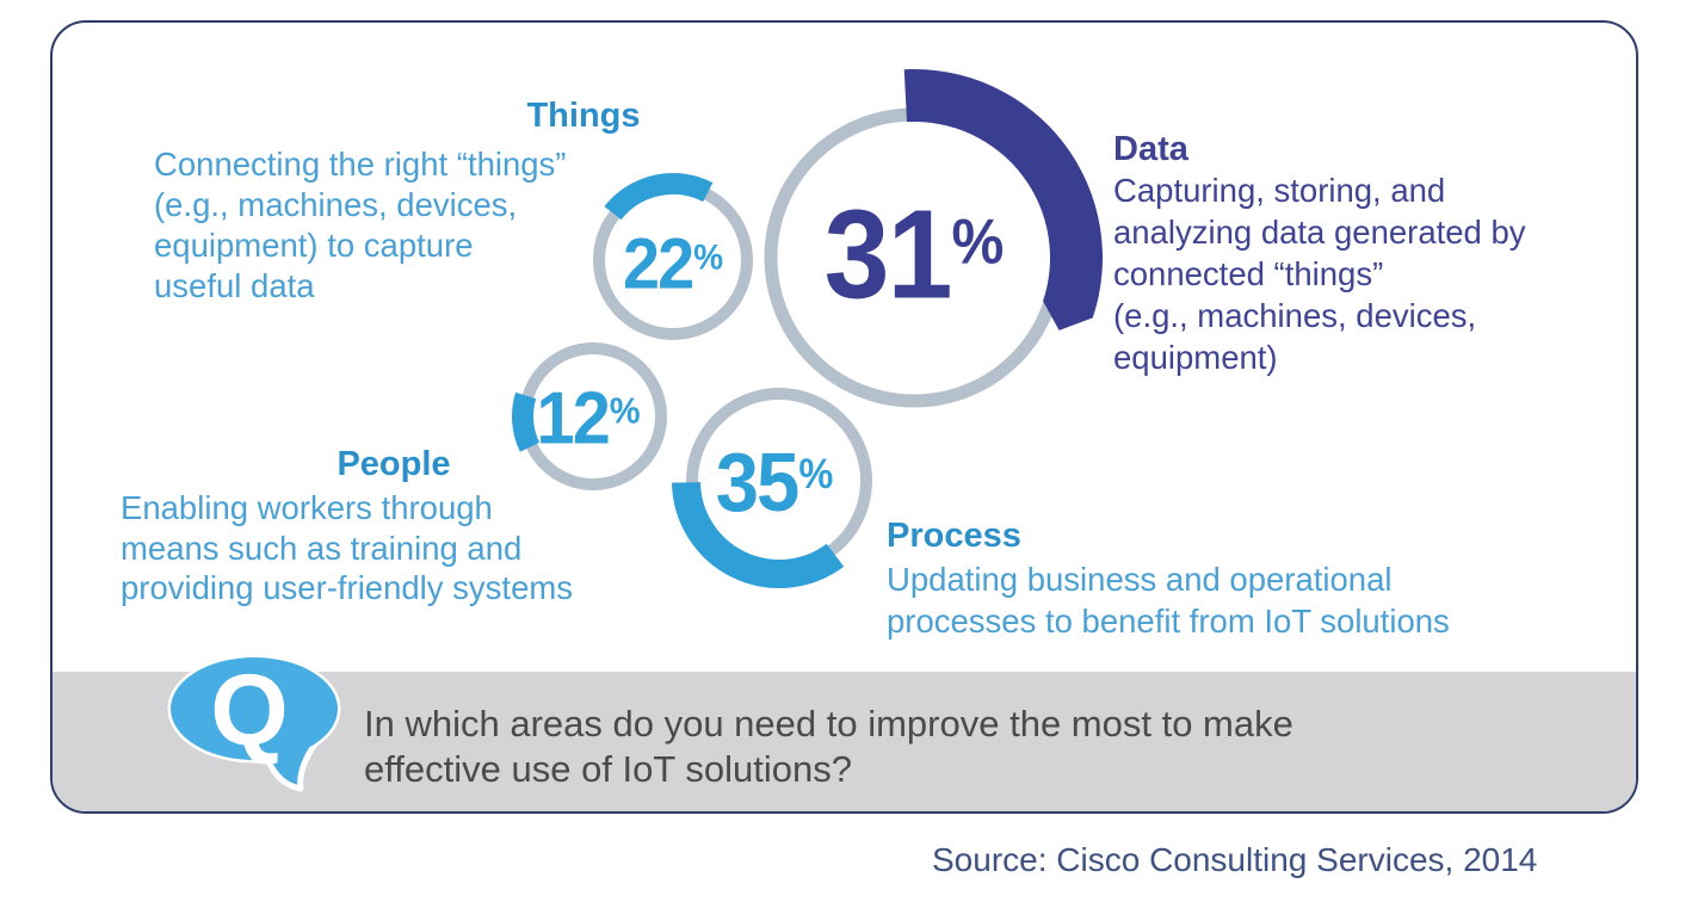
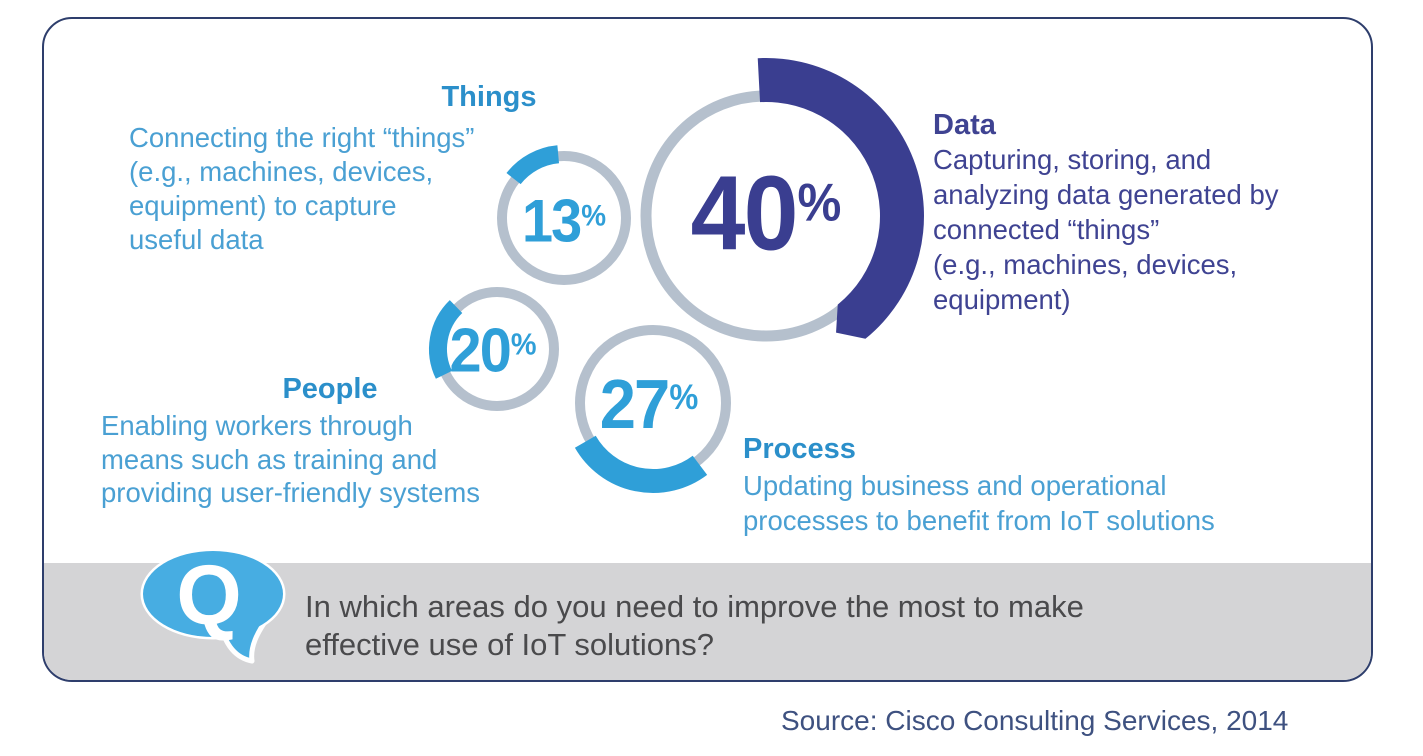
Things: 22 -> 13
Data: 31 -> 40
People: 12 -> 20
Process: 35 -> 27
